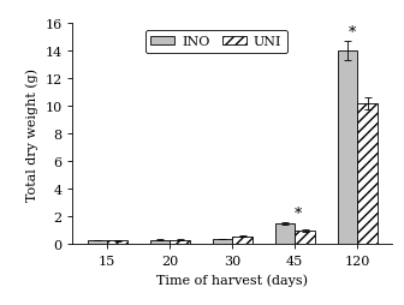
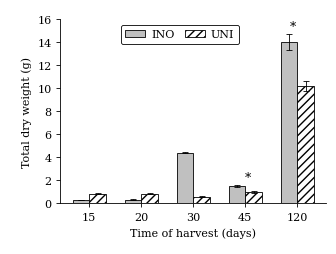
UNI/15: 0.2 -> 0.8
UNI/20: 0.3 -> 0.8
INO/30: 0.3 -> 4.4
